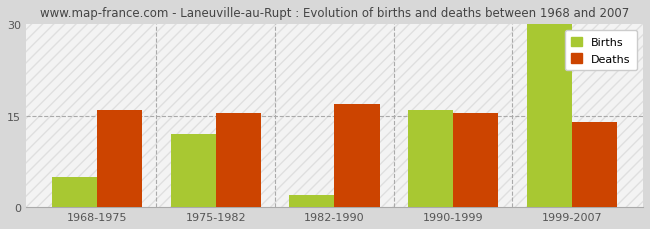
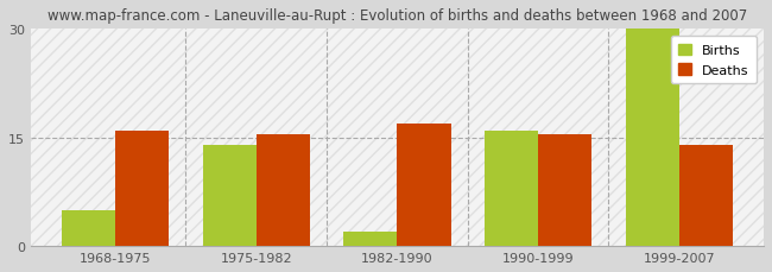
Births/1975-1982: 12 -> 14
